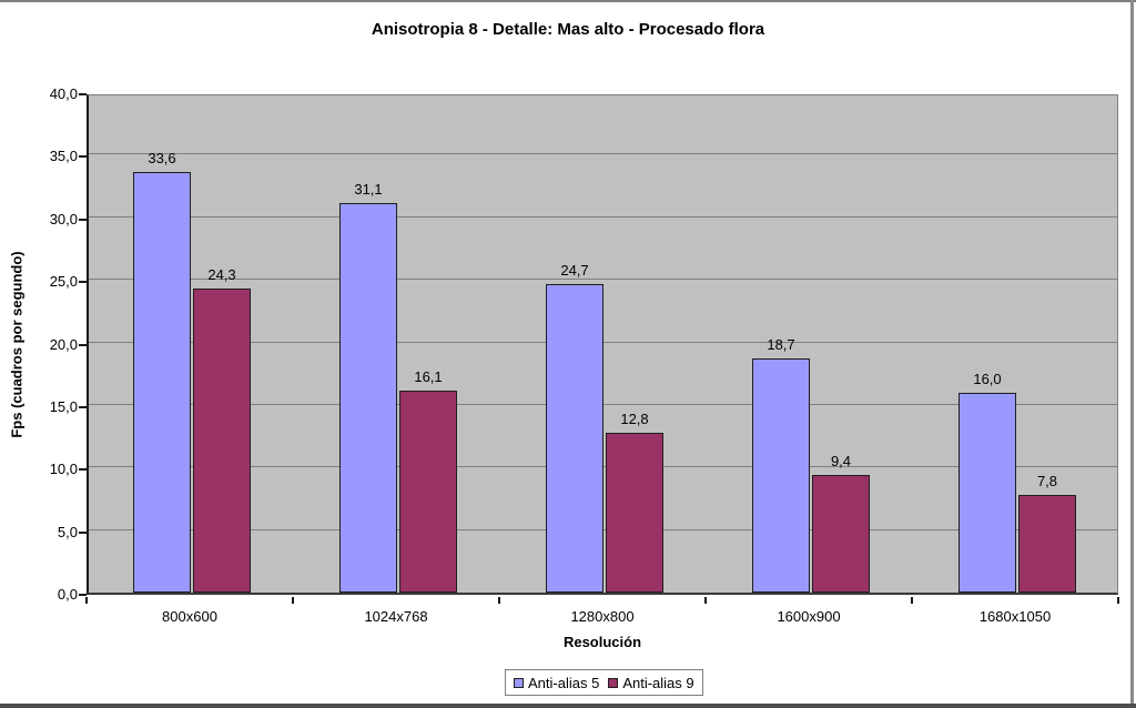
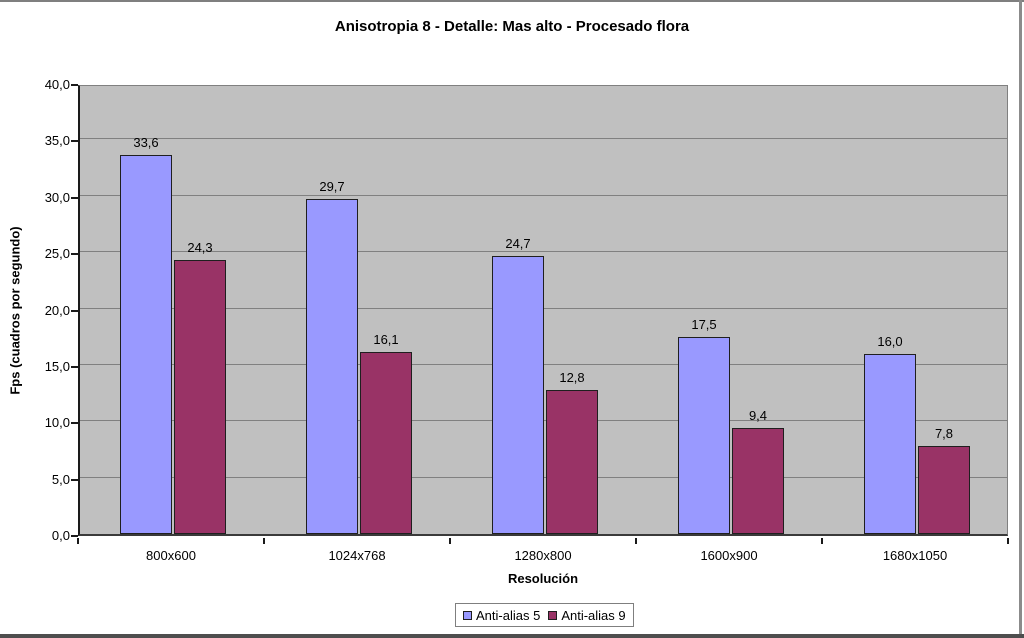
Anti-alias 5/1024x768: 31,1 -> 29,7
Anti-alias 5/1600x900: 18,7 -> 17,5
